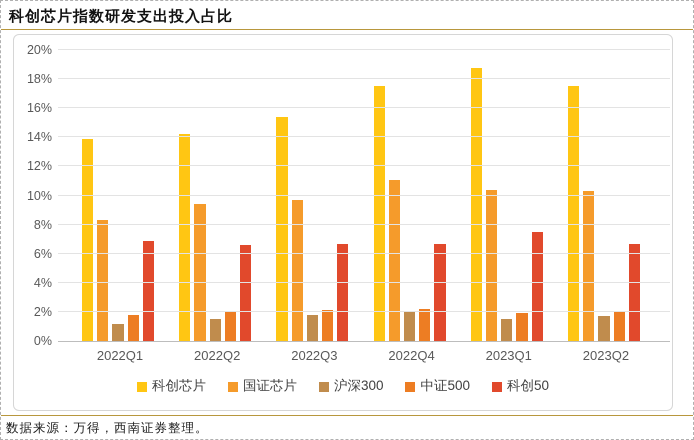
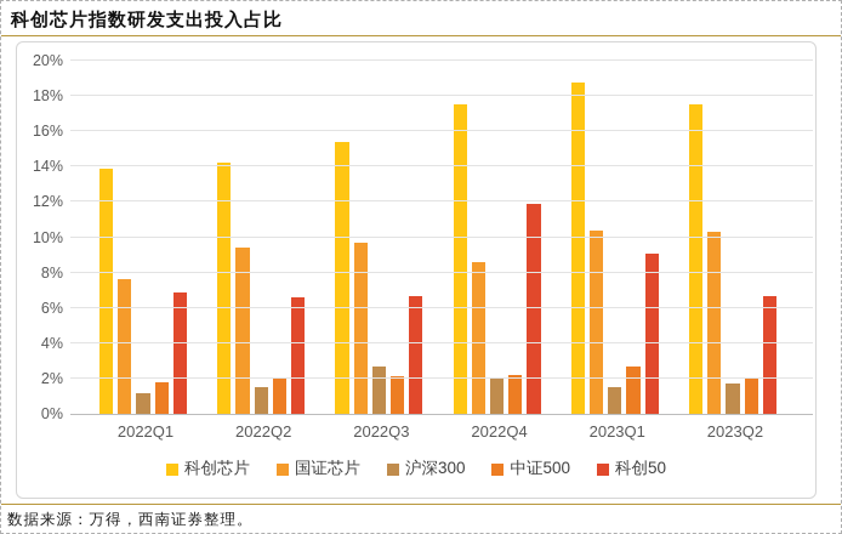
国证芯片/2022Q1: 8.3% -> 7.6%
沪深300/2022Q3: 1.8% -> 2.7%
国证芯片/2022Q4: 11.1% -> 8.6%
科创50/2022Q4: 6.7% -> 11.9%
中证500/2023Q1: 1.9% -> 2.7%
科创50/2023Q1: 7.5% -> 9.1%
